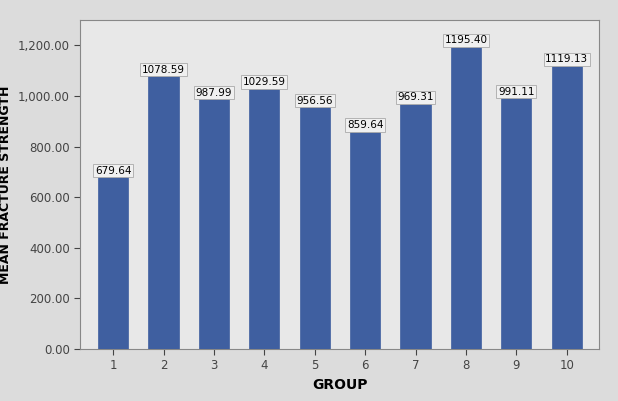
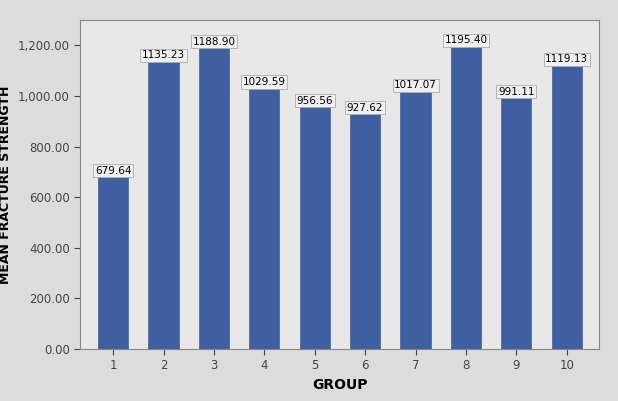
2: 1078.59 -> 1135.23
3: 987.99 -> 1188.90
6: 859.64 -> 927.62
7: 969.31 -> 1017.07
